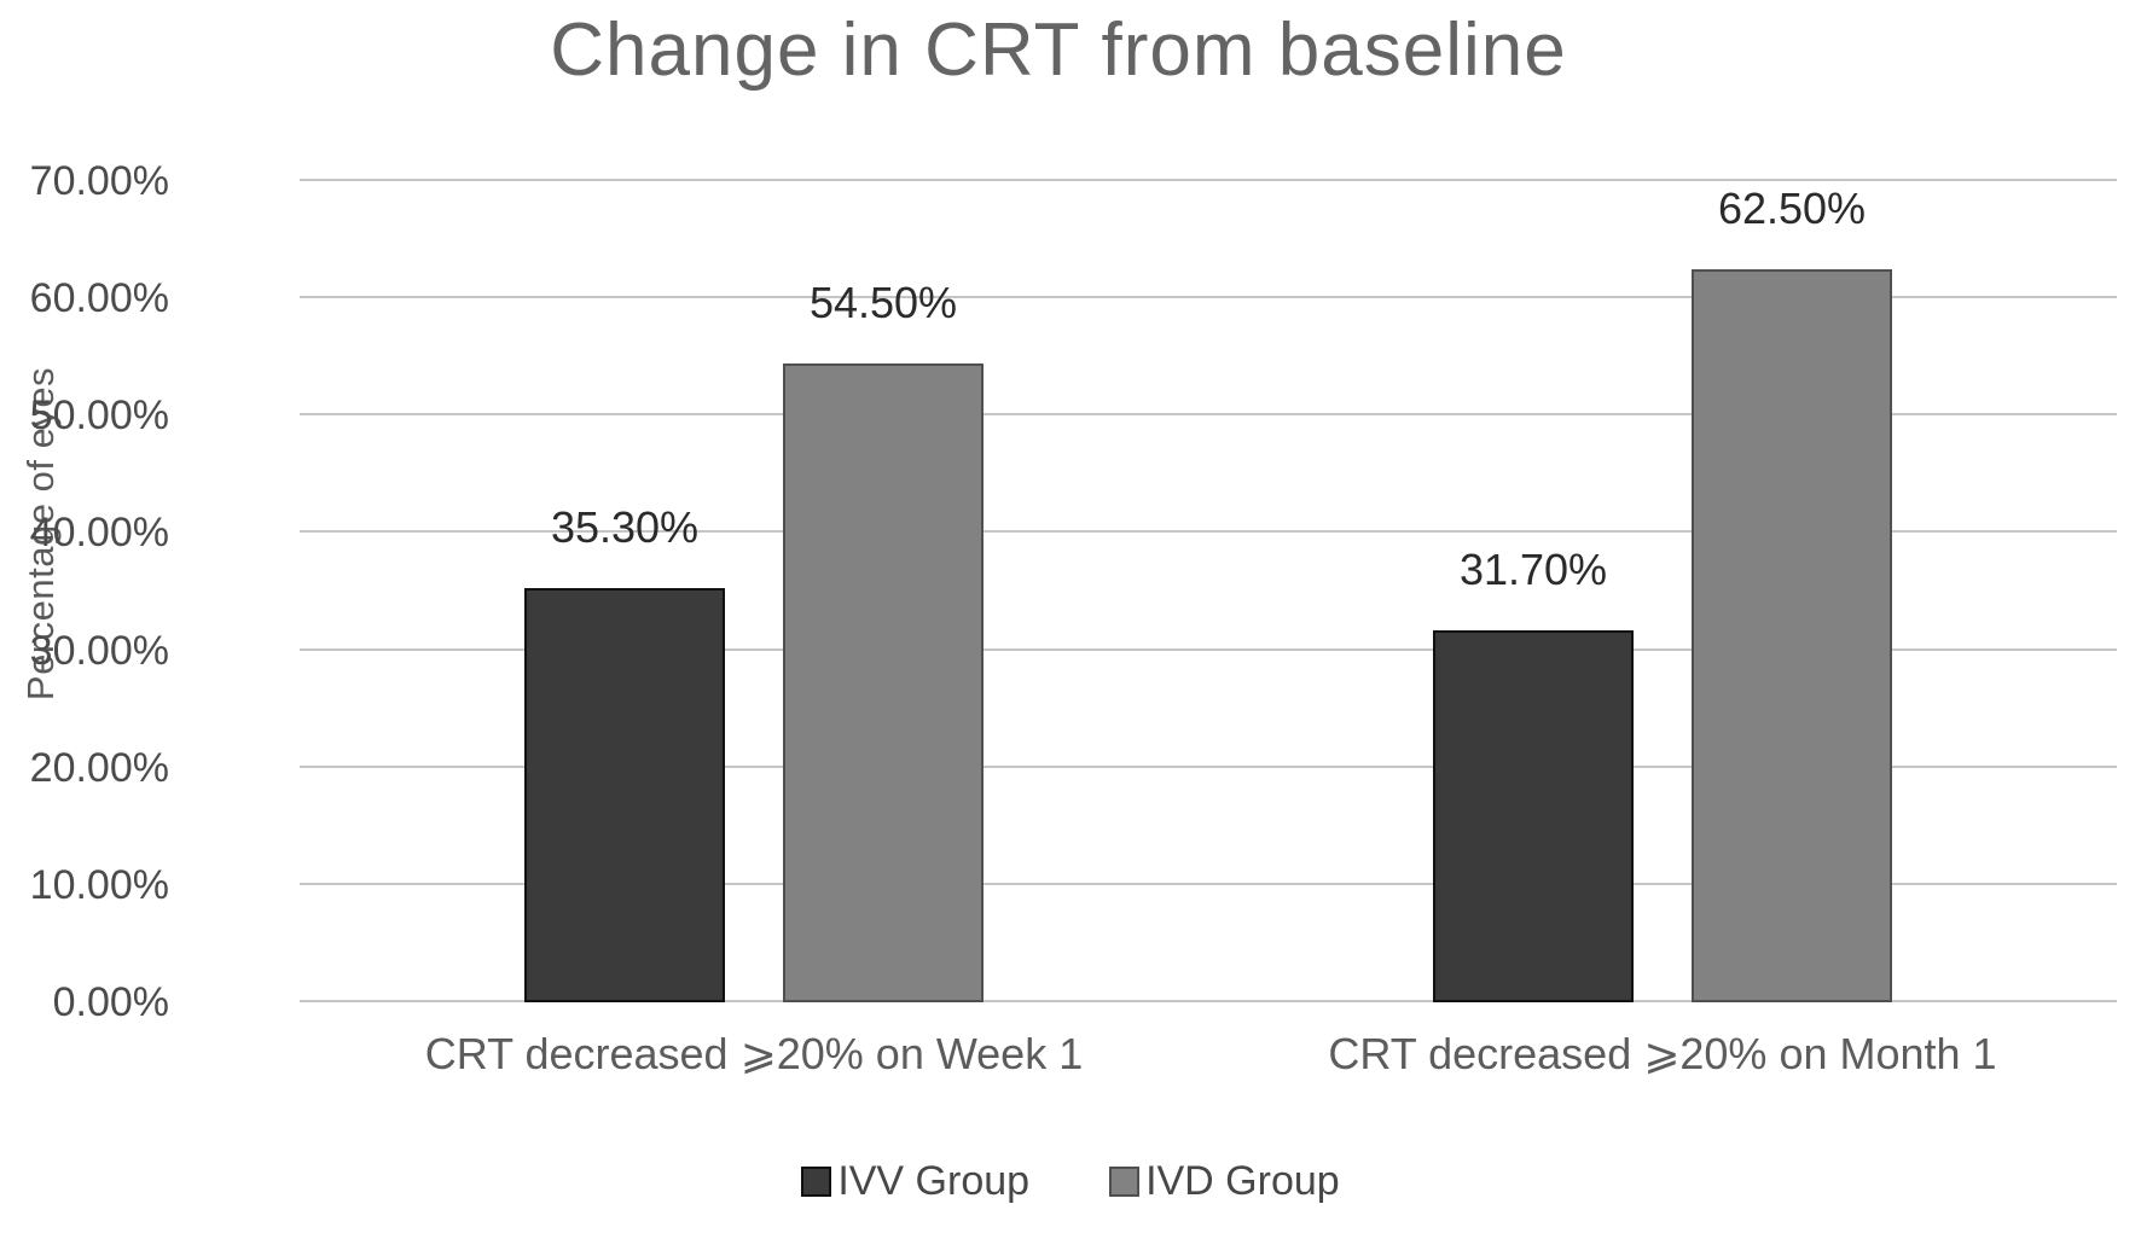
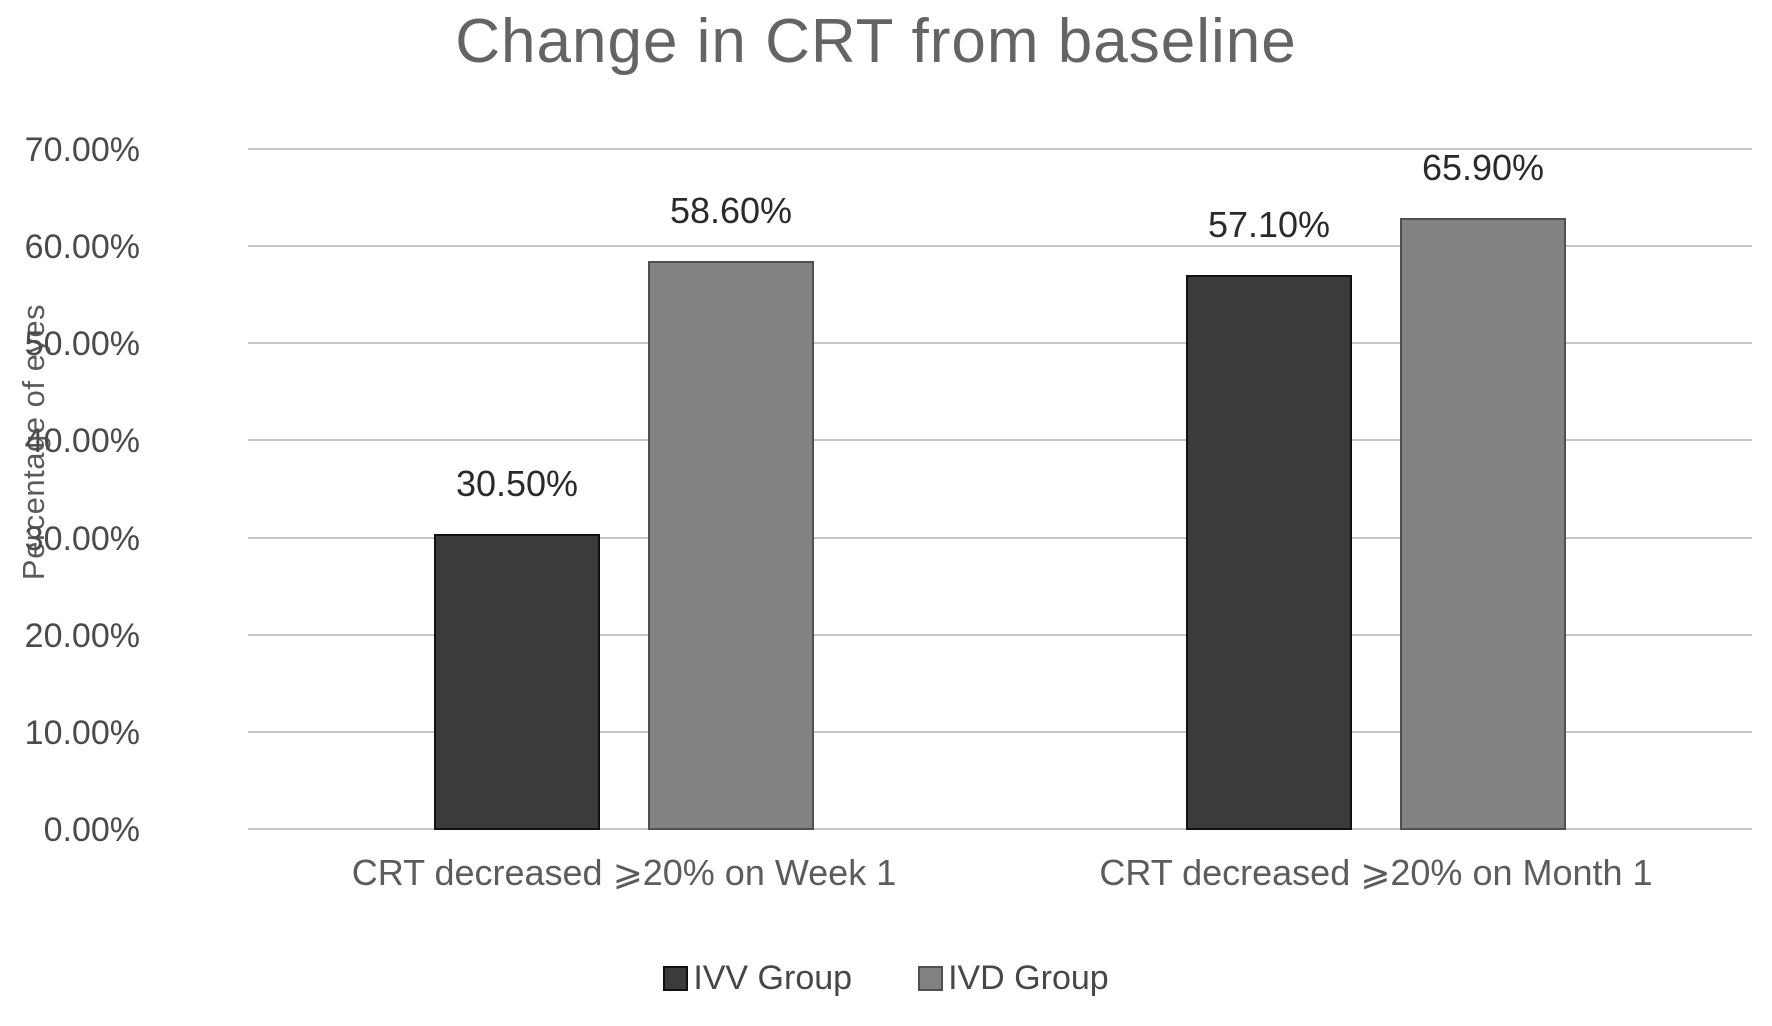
IVV Group/CRT decreased ⩾20% on Week 1: 35.30% -> 30.50%
IVD Group/CRT decreased ⩾20% on Week 1: 54.50% -> 58.60%
IVV Group/CRT decreased ⩾20% on Month 1: 31.70% -> 57.10%
IVD Group/CRT decreased ⩾20% on Month 1: 62.50% -> 65.90%
